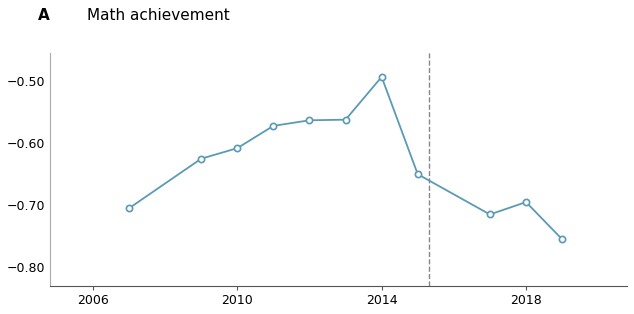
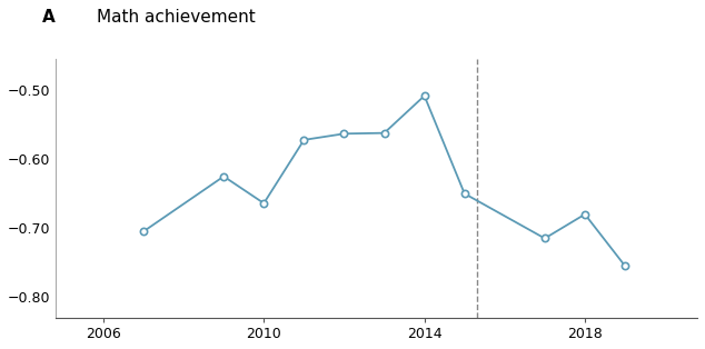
2010: -0.608 -> -0.664
2014: -0.493 -> -0.508
2018: -0.695 -> -0.680
